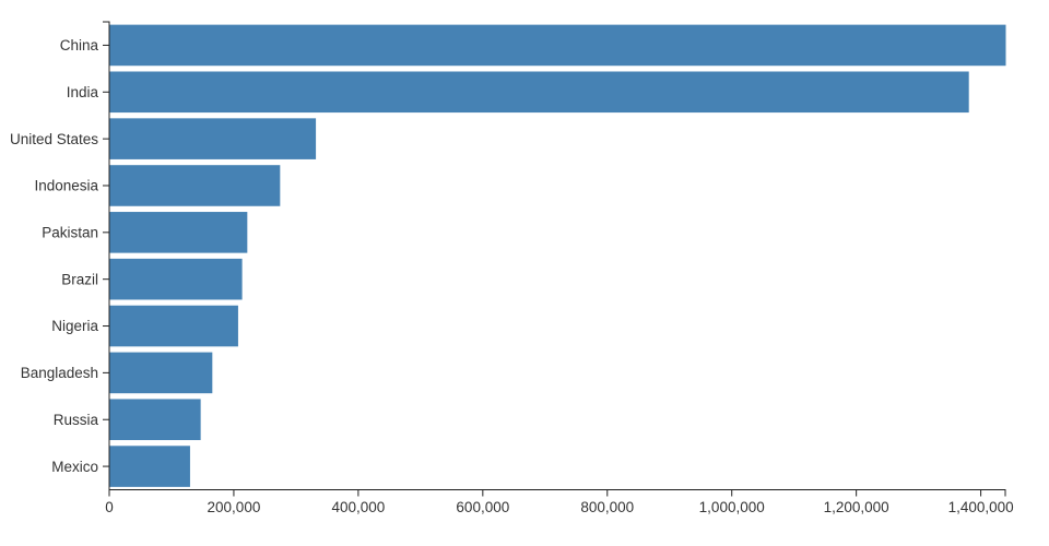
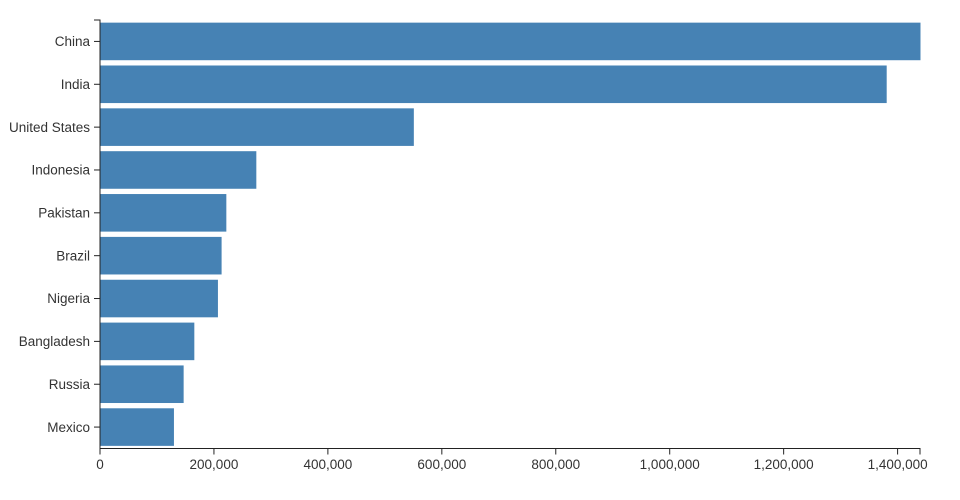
United States: 330000 -> 550000
